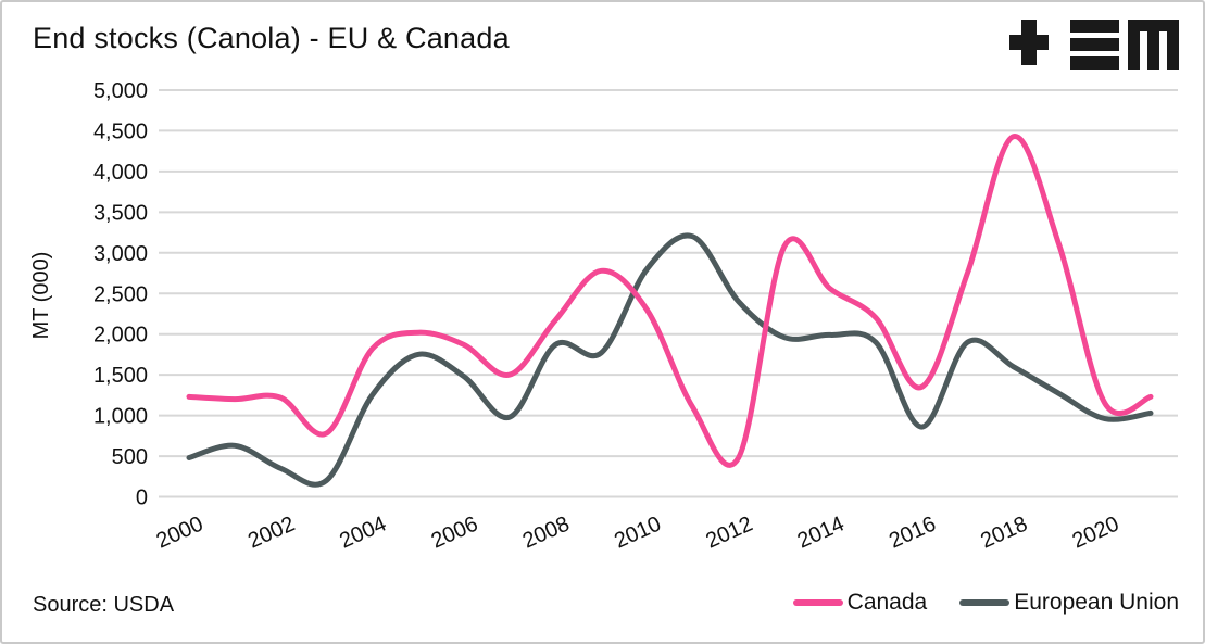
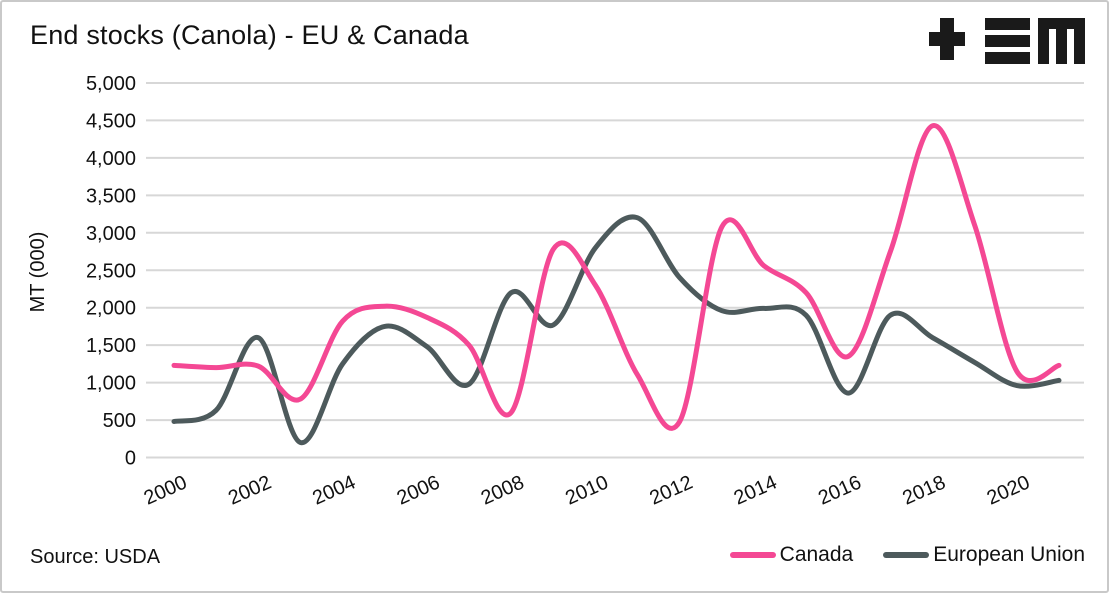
European Union/2002: 400 -> 1600
Canada/2008: 2200 -> 600
European Union/2008: 1900 -> 2200
